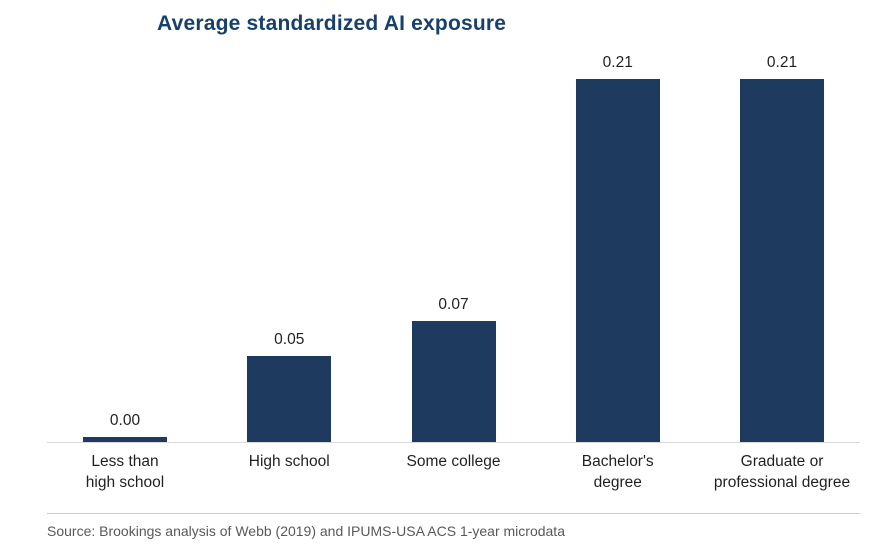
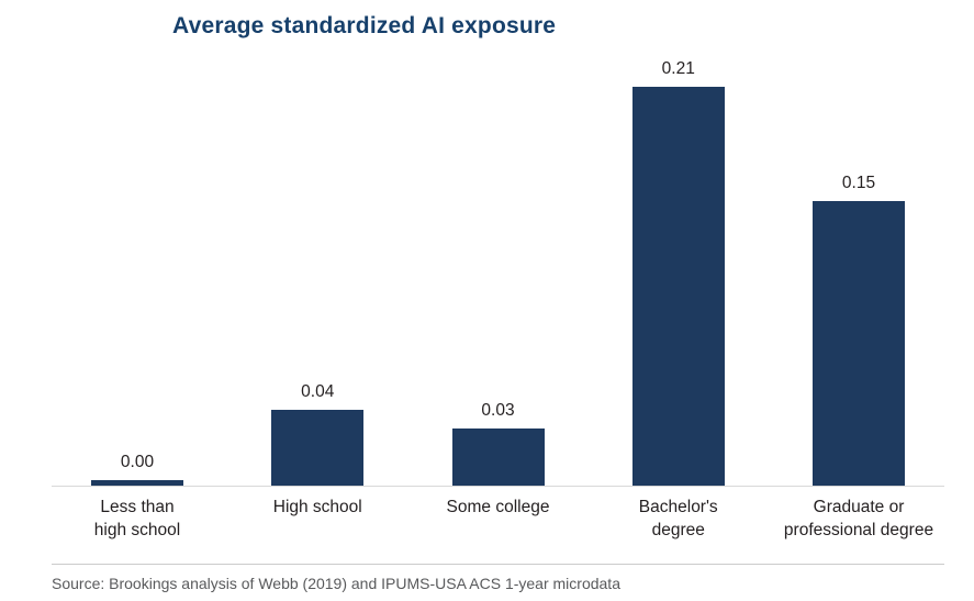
High school: 0.05 -> 0.04
Some college: 0.07 -> 0.03
Graduate or professional degree: 0.21 -> 0.15
